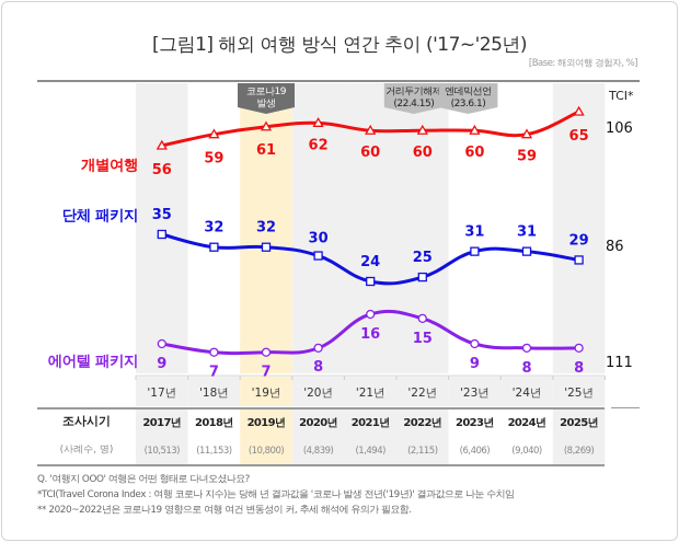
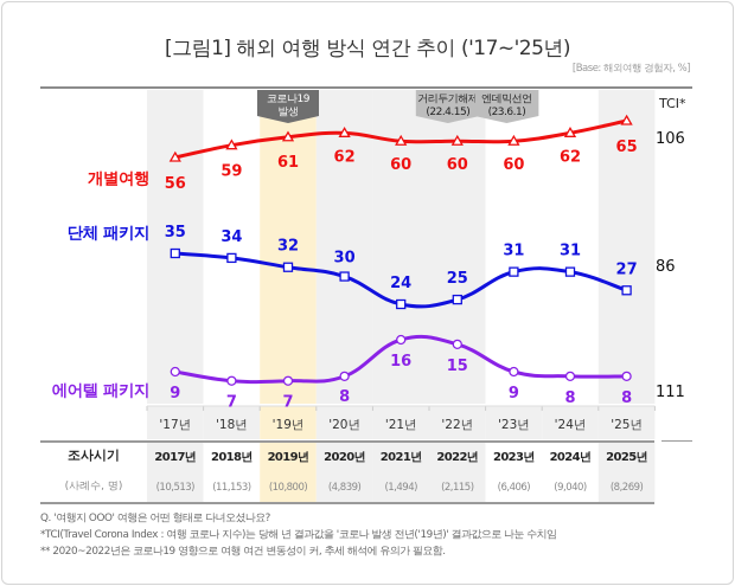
단체 패키지/'18년: 32 -> 34
개별여행/'24년: 59 -> 62
단체 패키지/'25년: 29 -> 27
